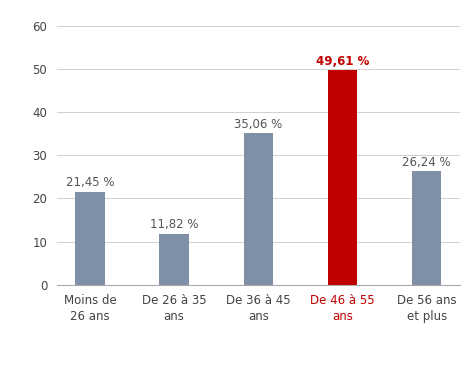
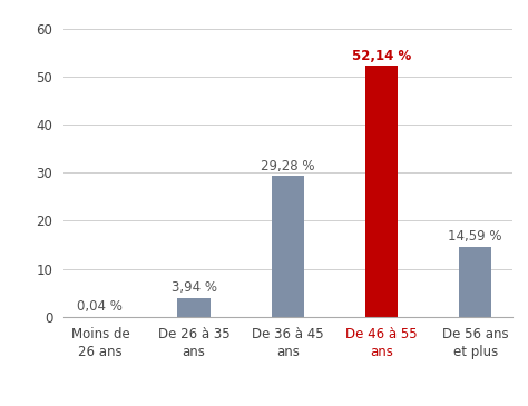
Moins de 26 ans: 21,45 -> 0,04
De 26 à 35 ans: 11,82 -> 3,94
De 36 à 45 ans: 35,06 -> 29,28
De 46 à 55 ans: 49,61 -> 52,14
De 56 ans et plus: 26,24 -> 14,59
